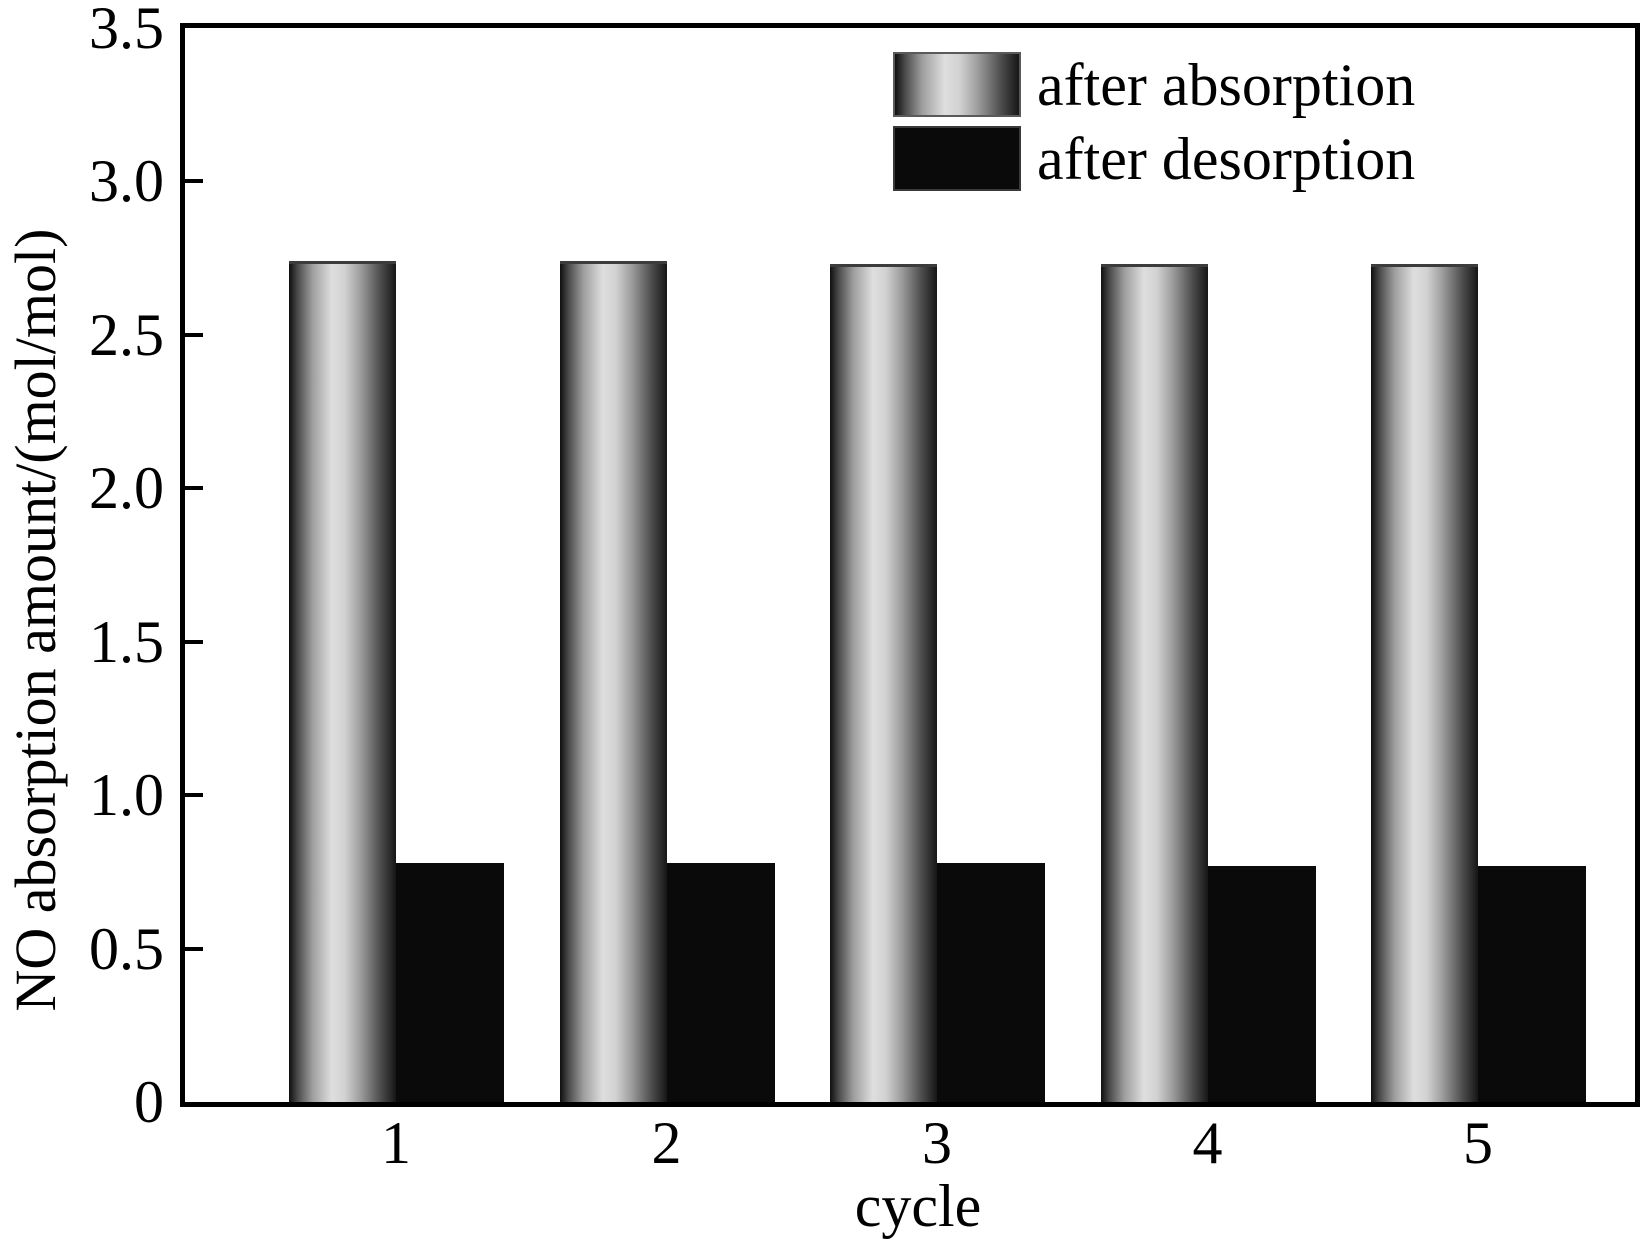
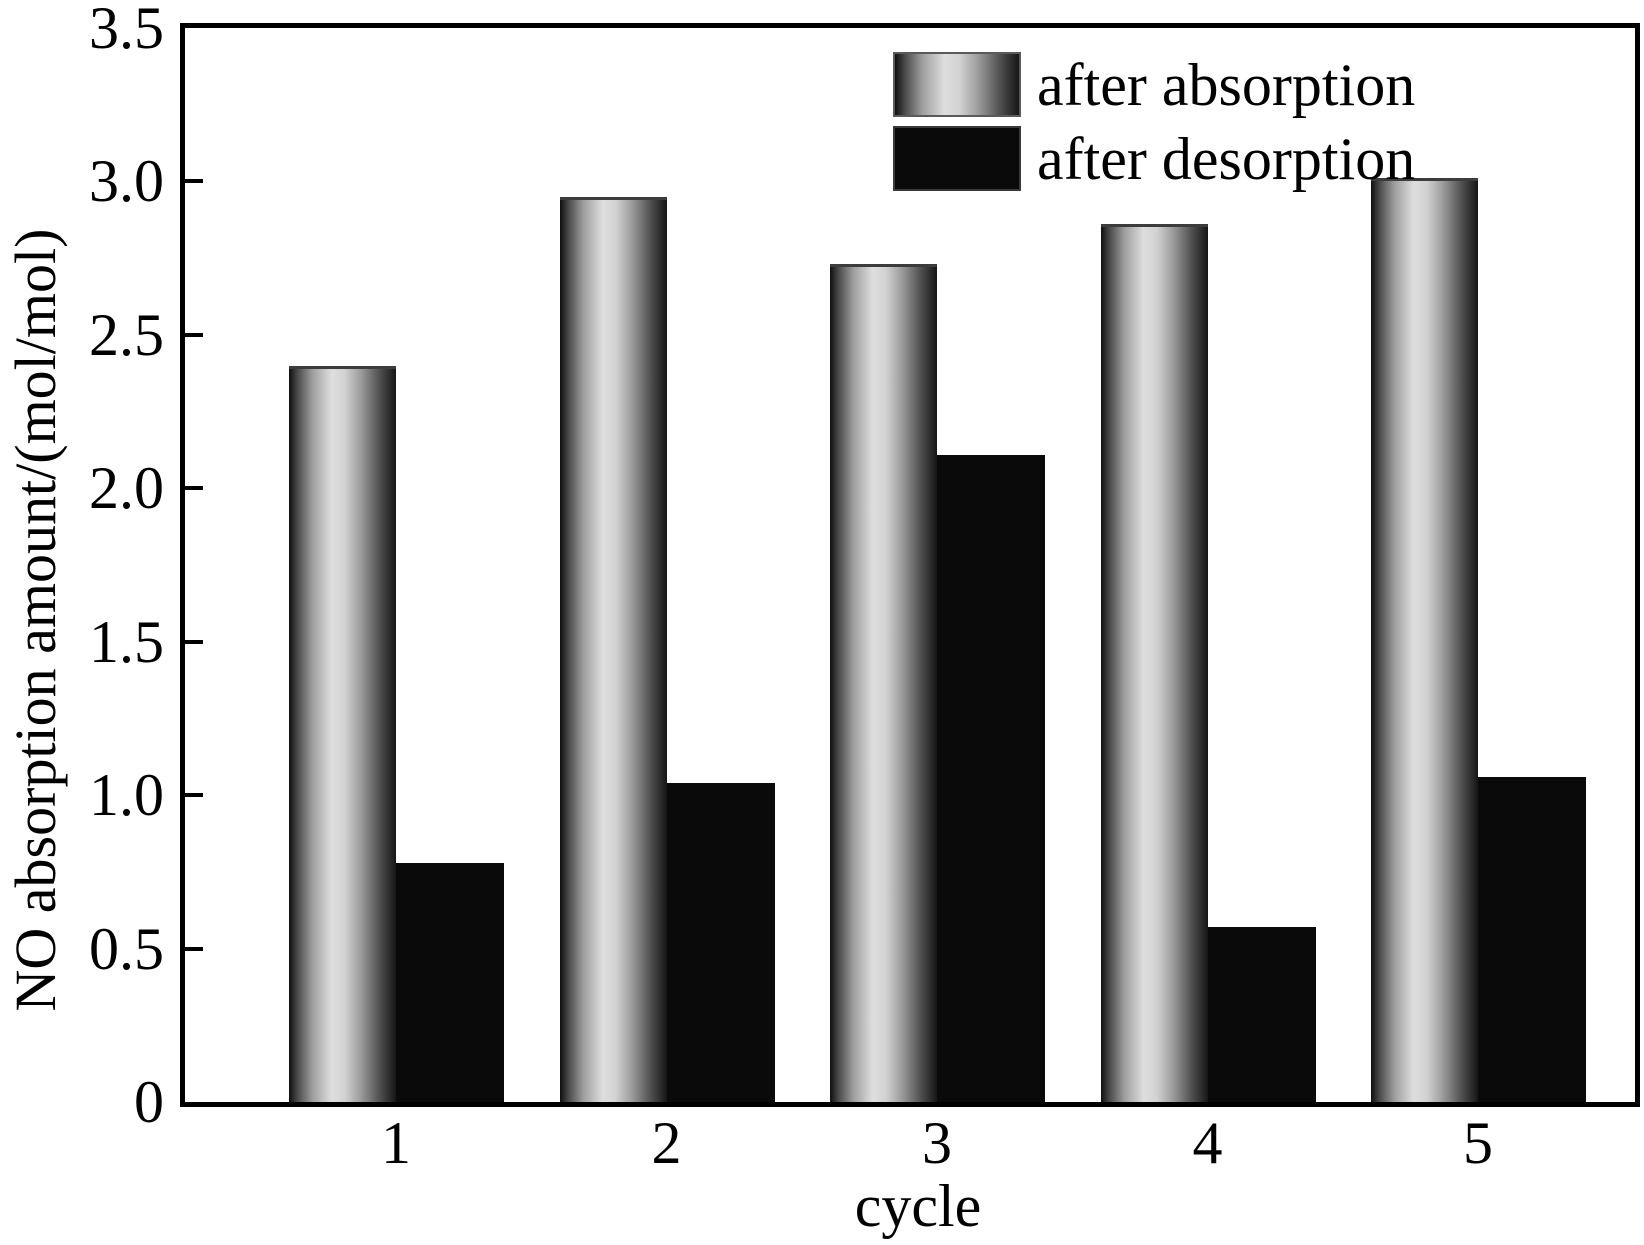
after absorption/1: 2.74 -> 2.40
after absorption/2: 2.74 -> 2.95
after desorption/2: 0.78 -> 1.04
after desorption/3: 0.78 -> 2.11
after absorption/4: 2.73 -> 2.86
after desorption/4: 0.77 -> 0.57
after absorption/5: 2.73 -> 3.01
after desorption/5: 0.77 -> 1.06
